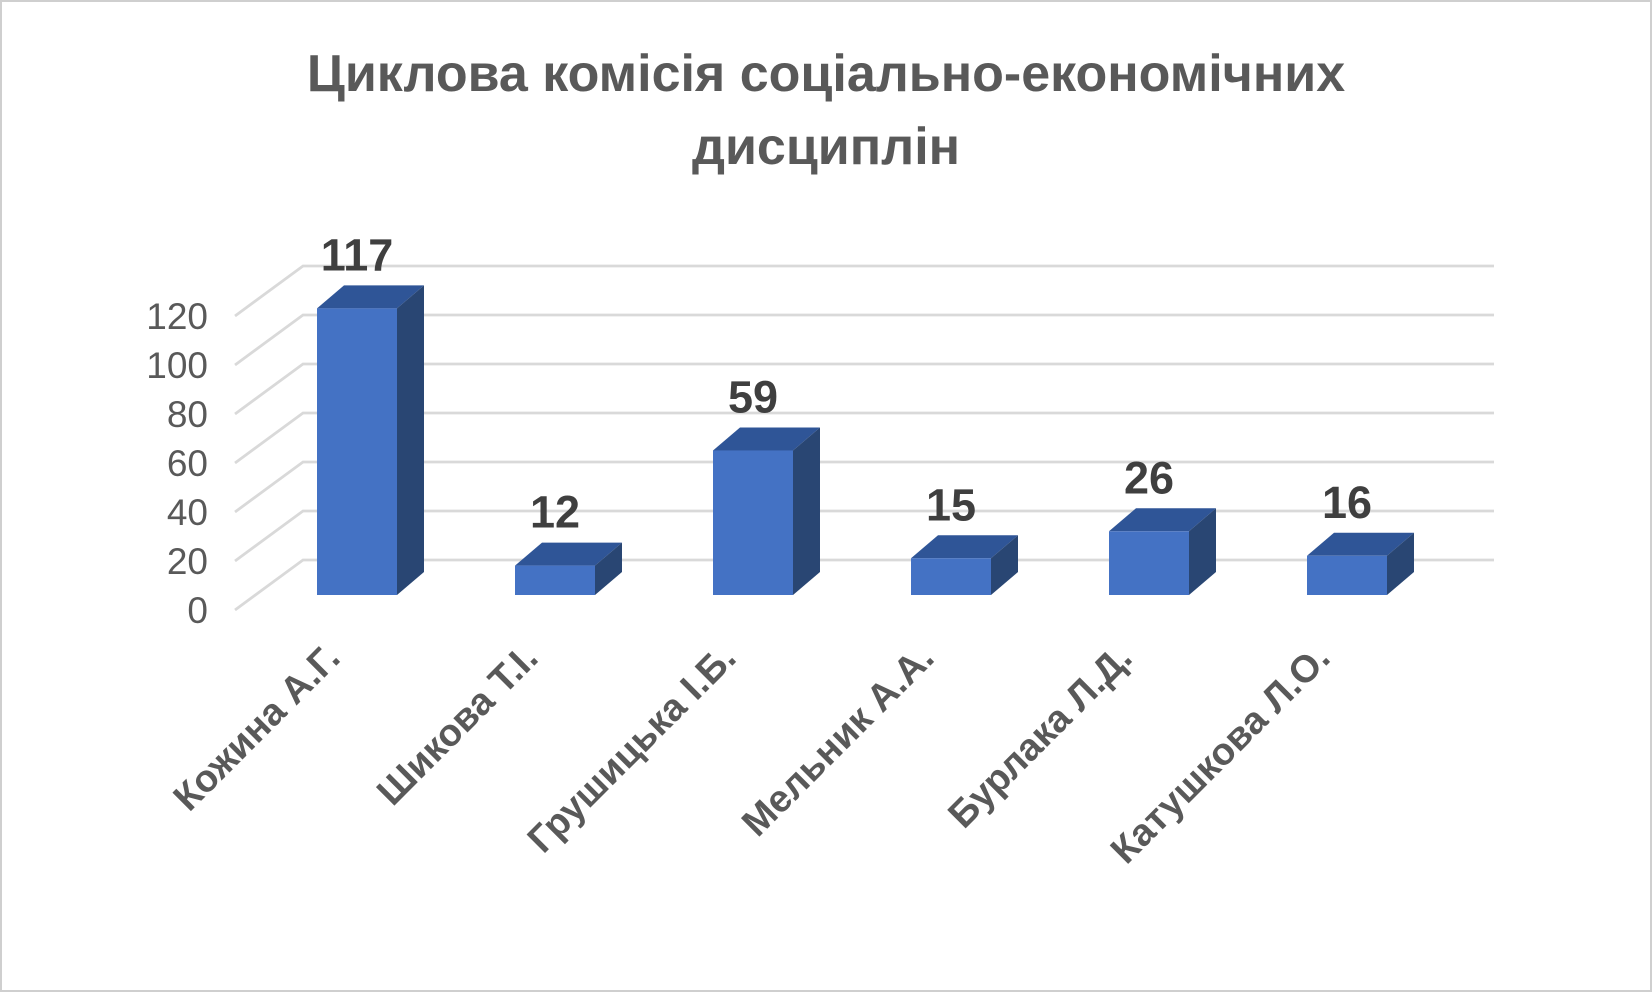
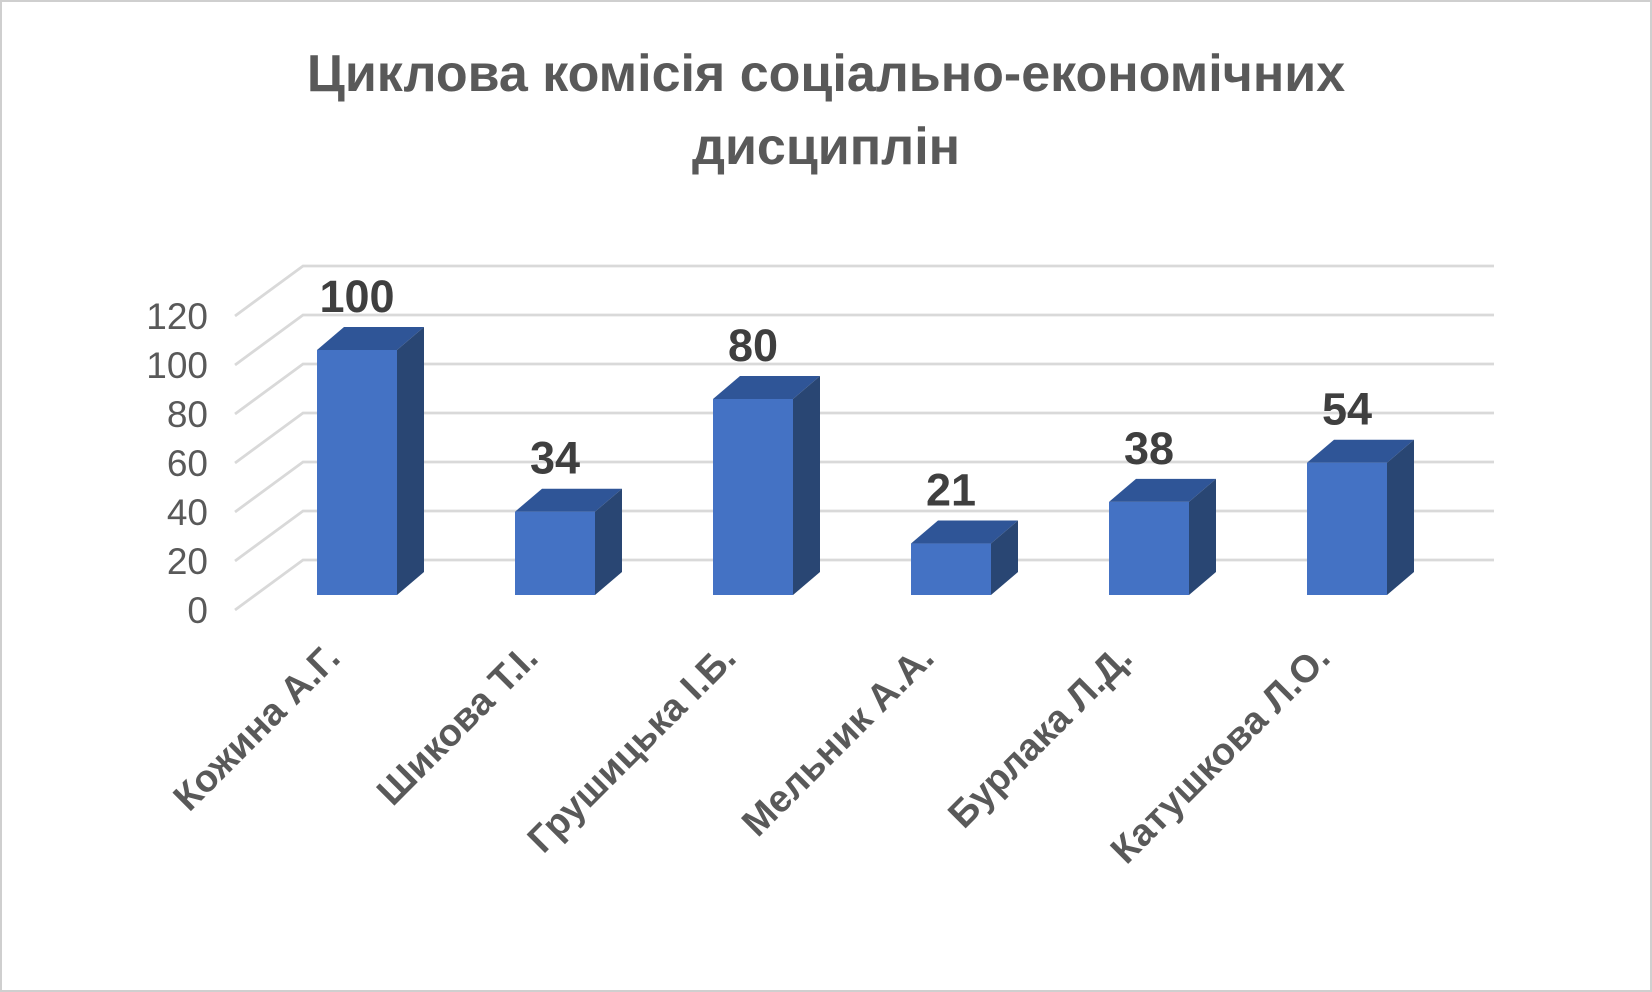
Кожина А.Г.: 117 -> 100
Шикова Т.І.: 12 -> 34
Грушицька І.Б.: 59 -> 80
Мельник А.А.: 15 -> 21
Бурлака Л.Д.: 26 -> 38
Катушкова Л.О.: 16 -> 54
